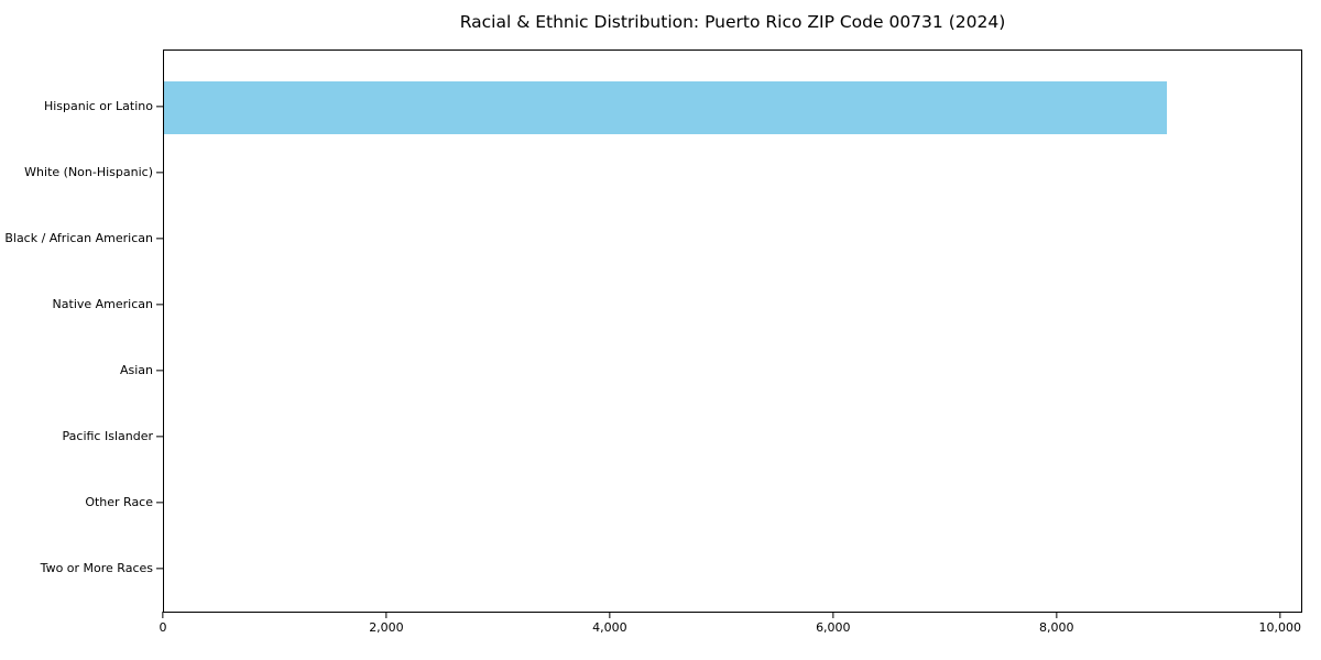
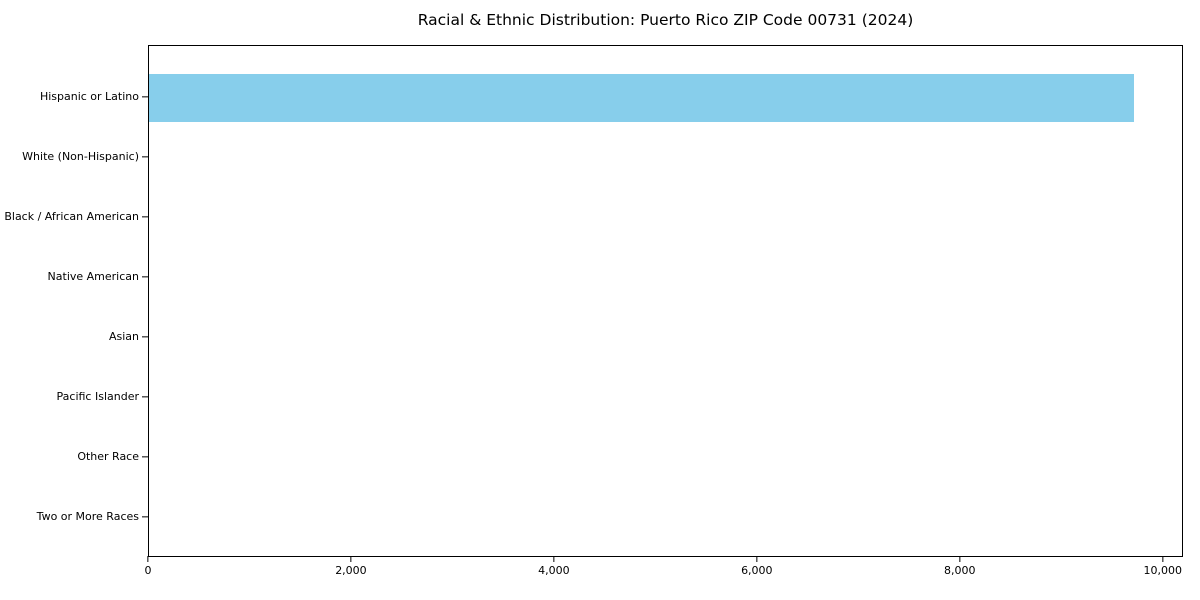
Hispanic or Latino: 9000 -> 9700
